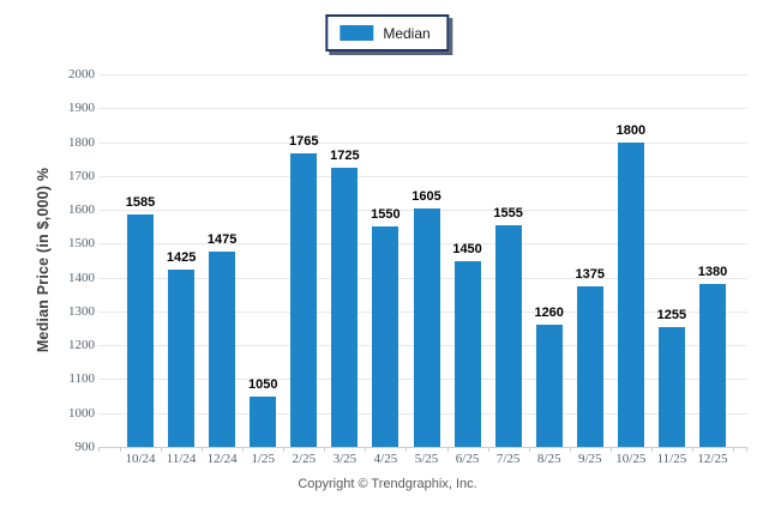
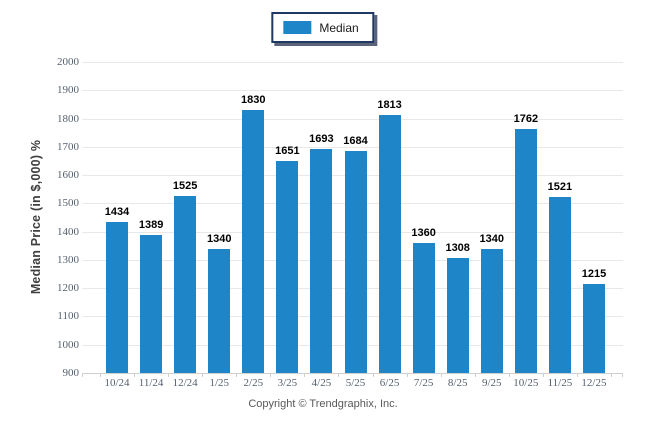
10/24: 1585 -> 1434
11/24: 1425 -> 1389
12/24: 1475 -> 1525
1/25: 1050 -> 1340
2/25: 1765 -> 1830
3/25: 1725 -> 1651
4/25: 1550 -> 1693
5/25: 1605 -> 1684
6/25: 1450 -> 1813
7/25: 1555 -> 1360
8/25: 1260 -> 1308
9/25: 1375 -> 1340
10/25: 1800 -> 1762
11/25: 1255 -> 1521
12/25: 1380 -> 1215
